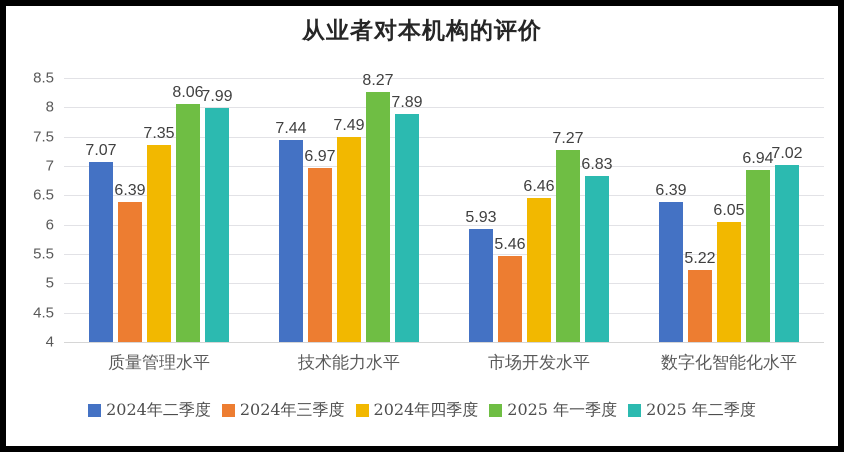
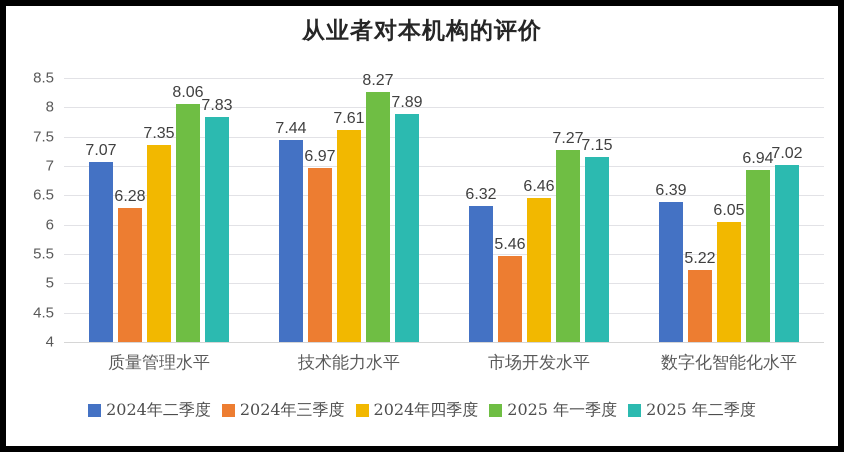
2024年三季度/质量管理水平: 6.39 -> 6.28
2025 年二季度/质量管理水平: 7.99 -> 7.83
2024年四季度/技术能力水平: 7.49 -> 7.61
2024年二季度/市场开发水平: 5.93 -> 6.32
2025 年二季度/市场开发水平: 6.83 -> 7.15
